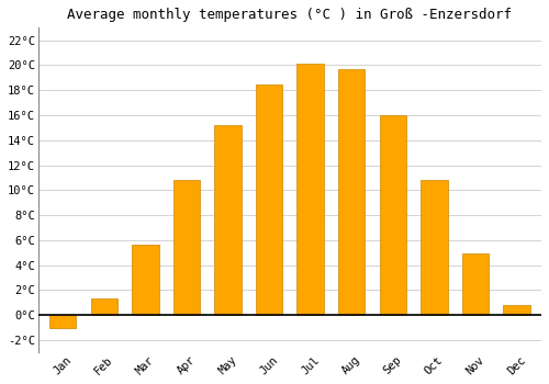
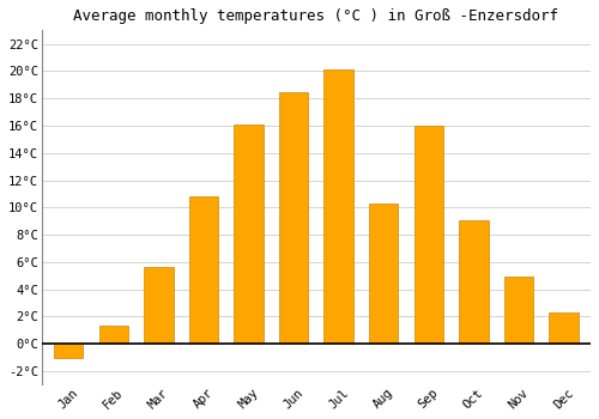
May: 15.2°C -> 16.1°C
Aug: 19.7°C -> 10.3°C
Oct: 10.8°C -> 9.1°C
Dec: 0.8°C -> 2.3°C
